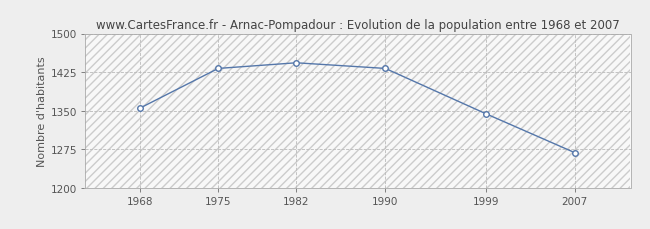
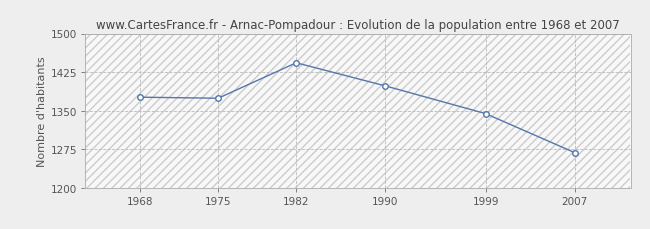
1968: 1355 -> 1376
1975: 1432 -> 1374
1990: 1432 -> 1398
